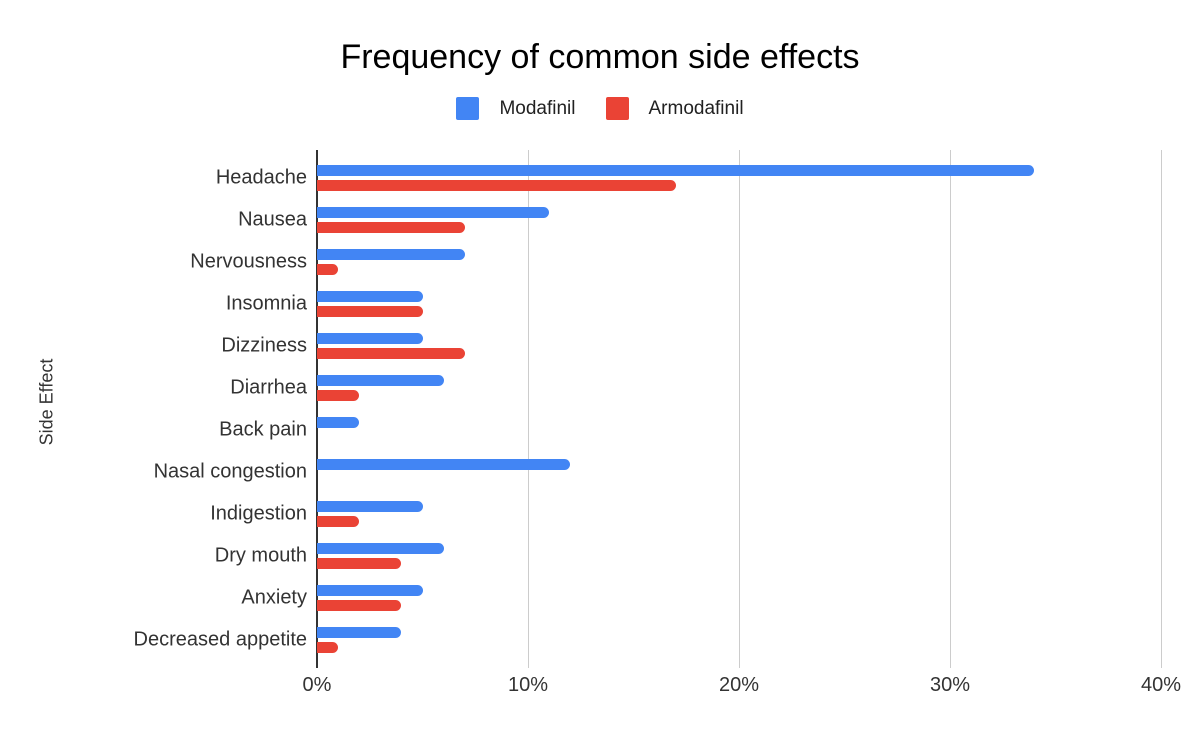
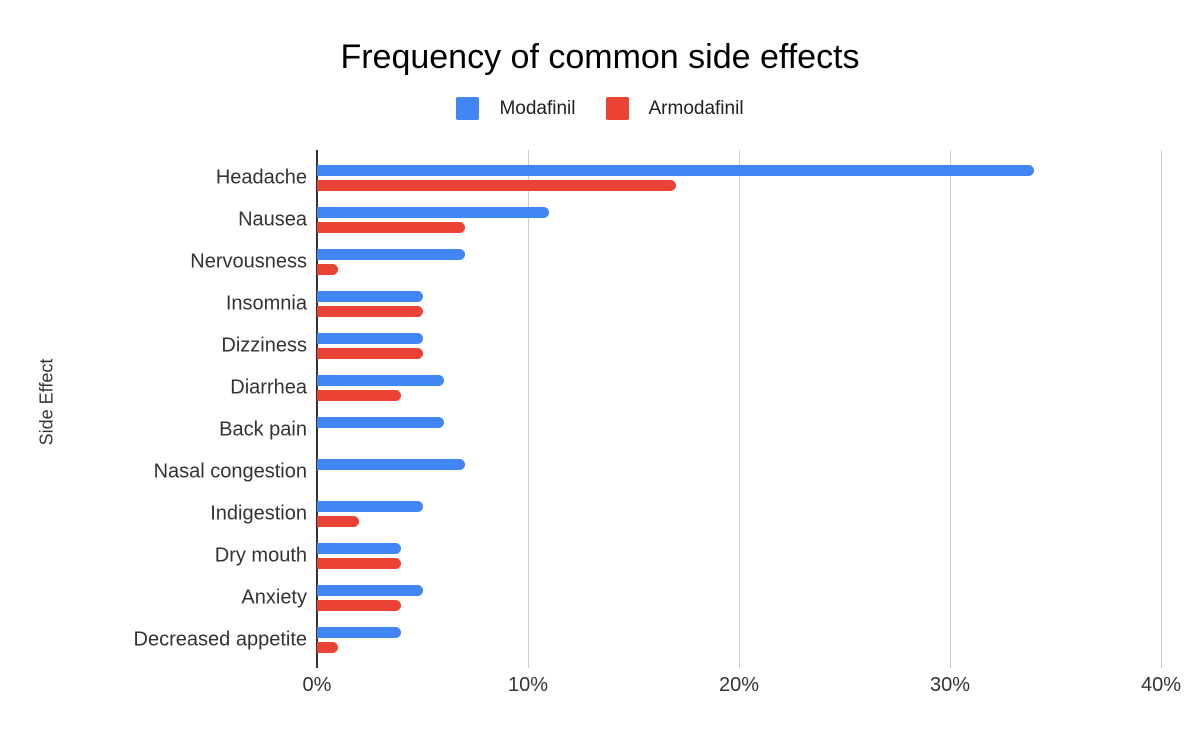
Armodafinil/Dizziness: 7% -> 5%
Armodafinil/Diarrhea: 2% -> 4%
Modafinil/Back pain: 2% -> 6%
Modafinil/Nasal congestion: 12% -> 7%
Modafinil/Dry mouth: 6% -> 4%
